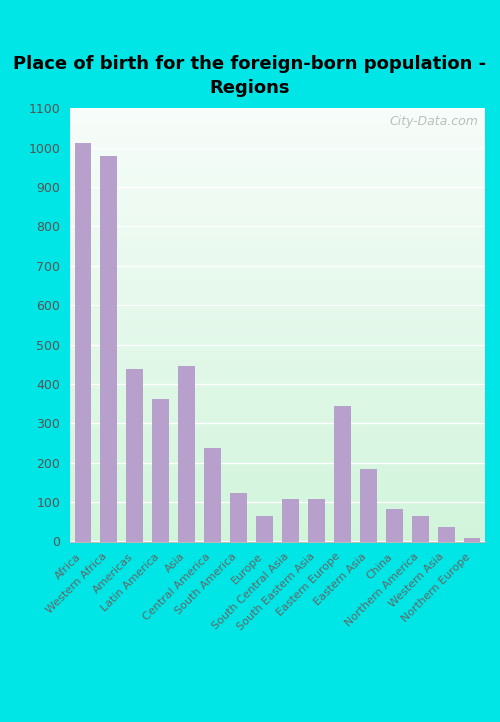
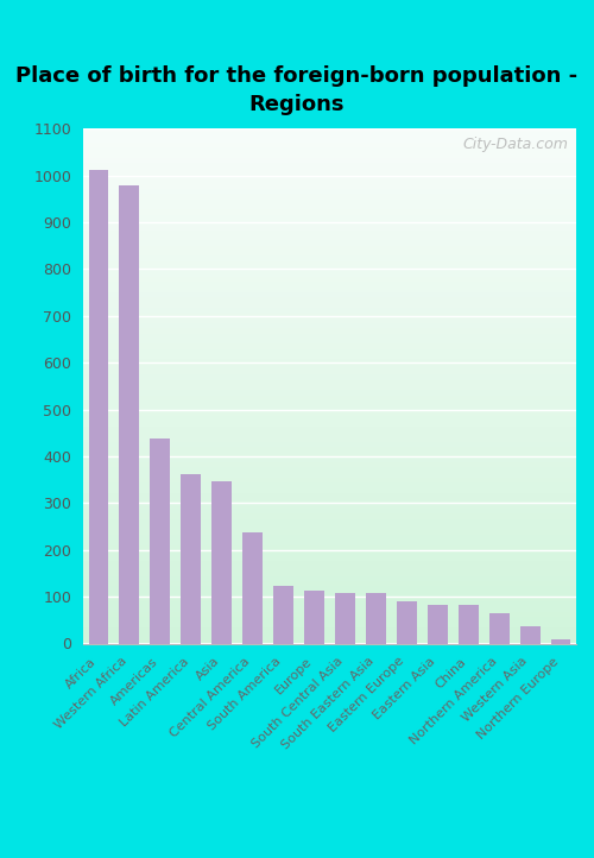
Asia: 445 -> 347
Europe: 65 -> 113
Eastern Europe: 345 -> 90
Eastern Asia: 185 -> 82
